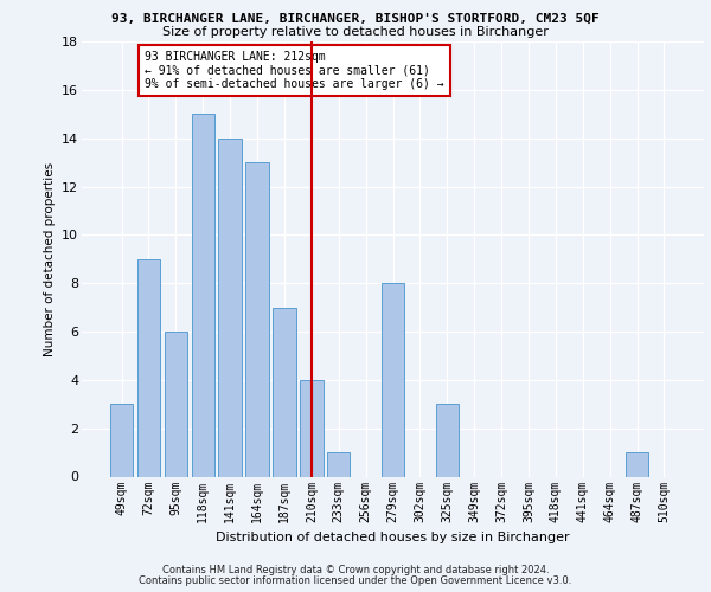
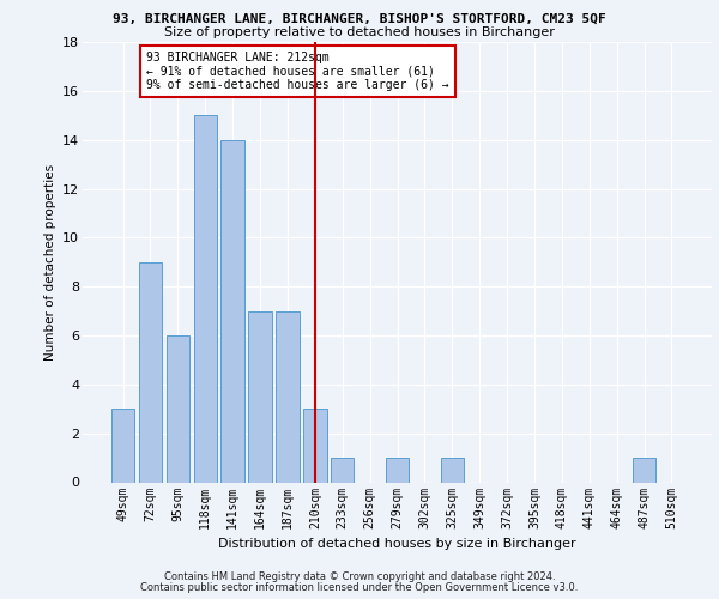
164sqm: 13 -> 7
210sqm: 4 -> 3
279sqm: 8 -> 1
325sqm: 3 -> 1
